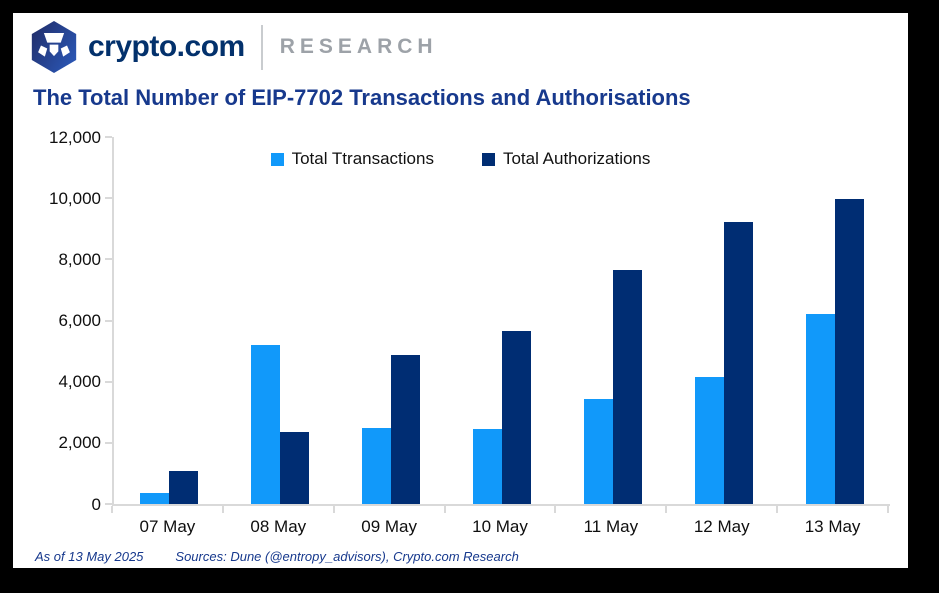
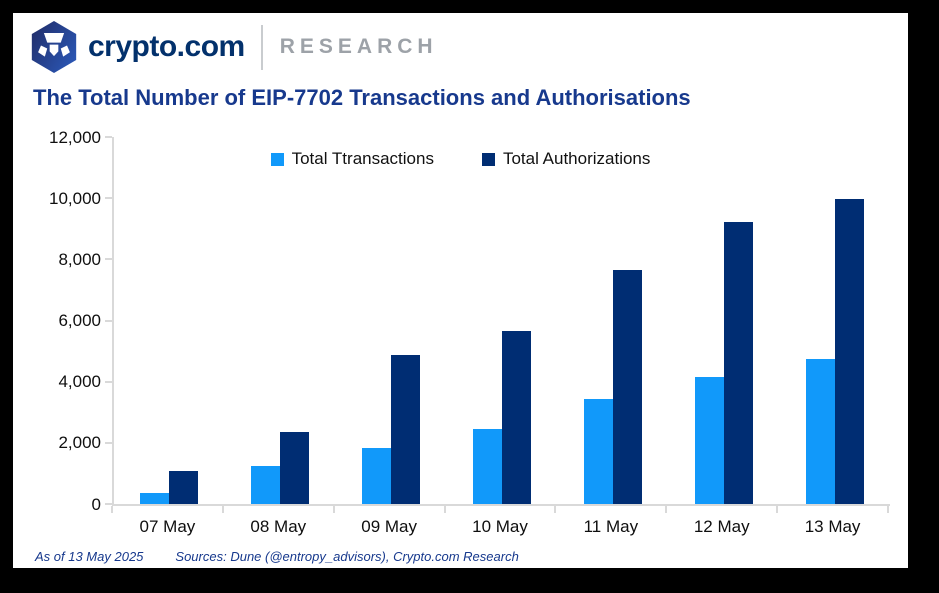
Total Ttransactions/08 May: 5200 -> 1200
Total Ttransactions/09 May: 2500 -> 1800
Total Ttransactions/13 May: 6200 -> 4700
